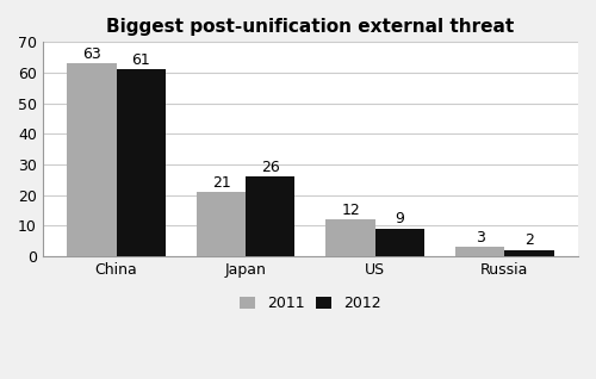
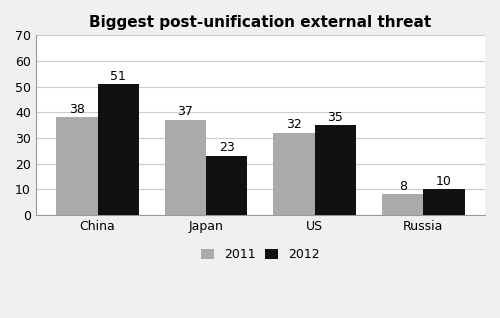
2011/China: 63 -> 38
2012/China: 61 -> 51
2011/Japan: 21 -> 37
2012/Japan: 26 -> 23
2011/US: 12 -> 32
2012/US: 9 -> 35
2011/Russia: 3 -> 8
2012/Russia: 2 -> 10
